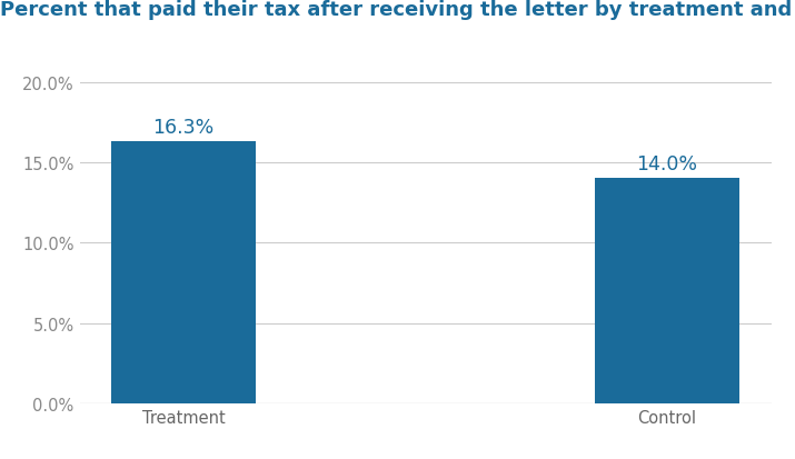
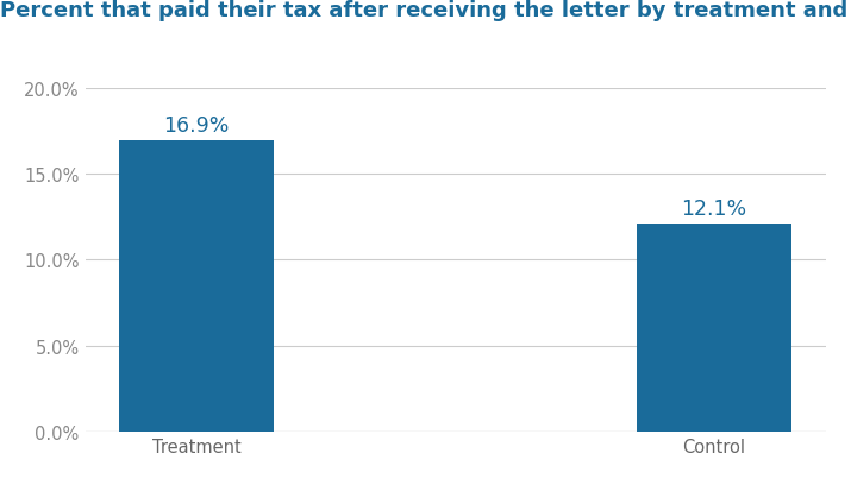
Treatment: 16.3% -> 16.9%
Control: 14.0% -> 12.1%
